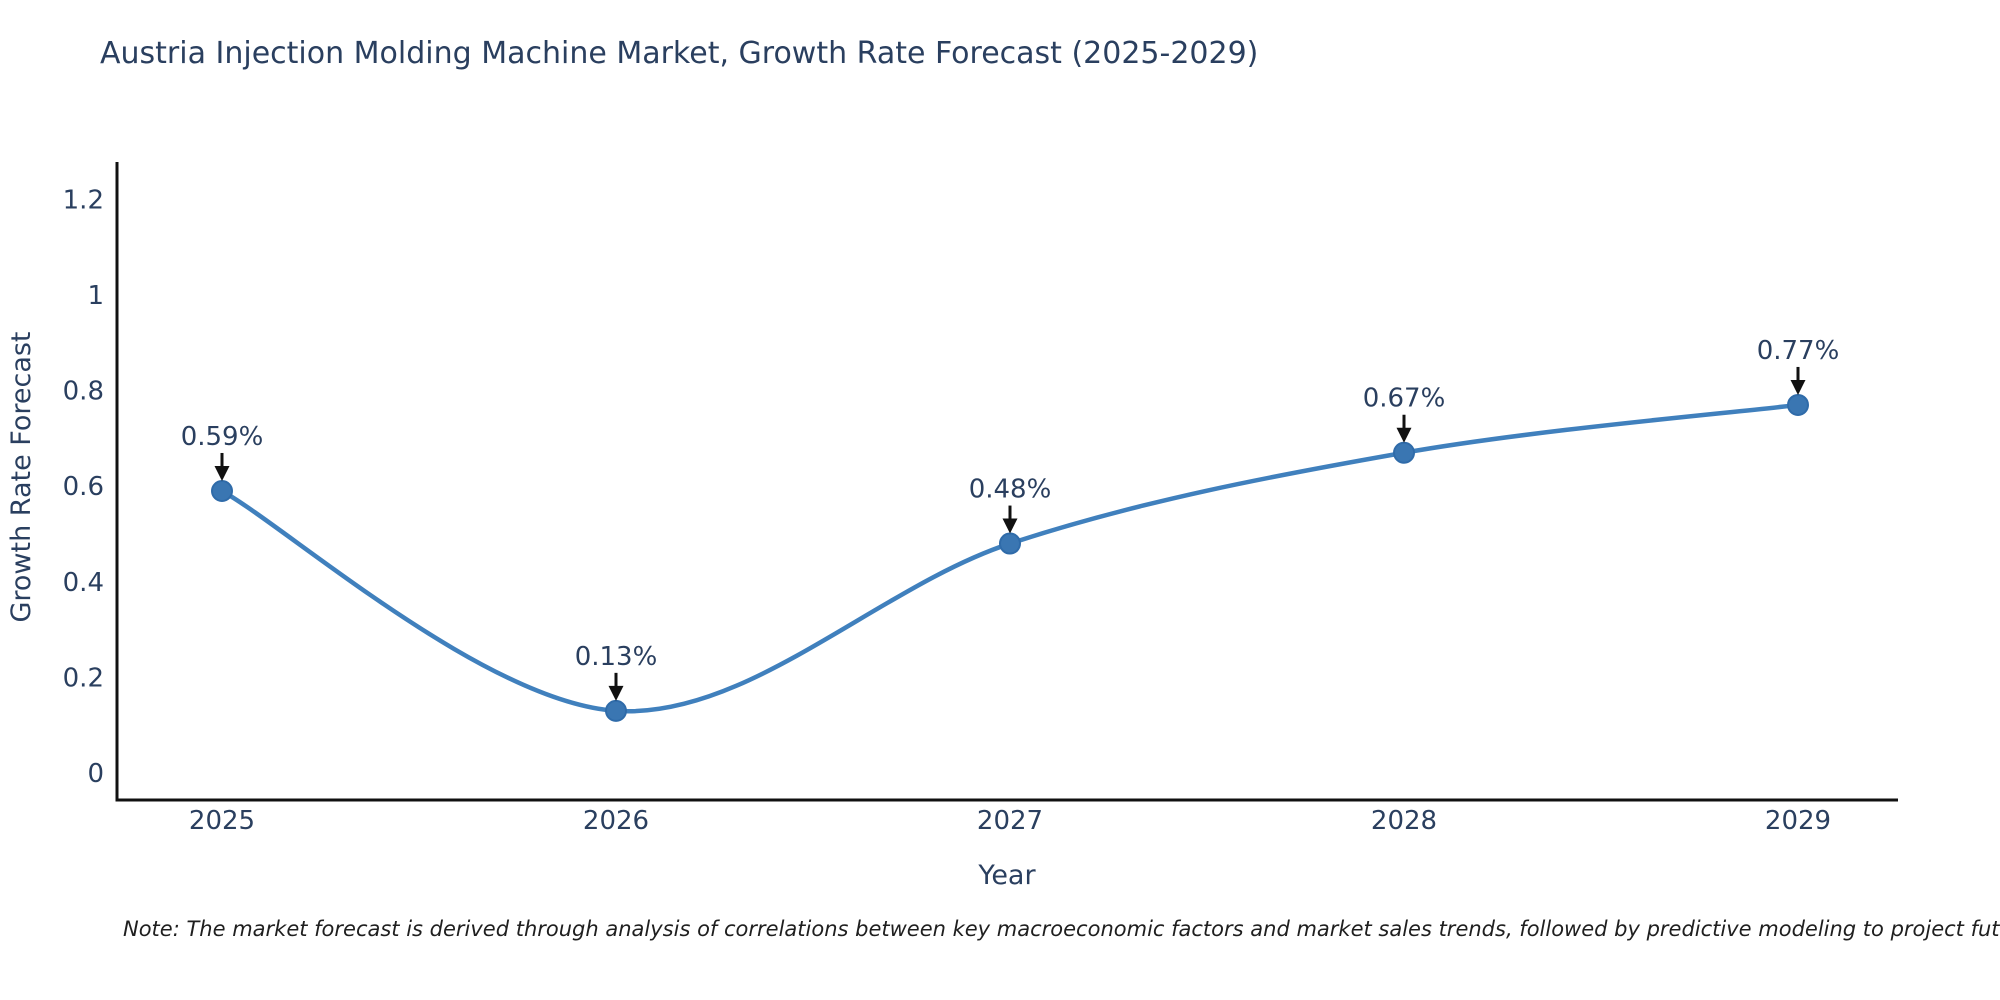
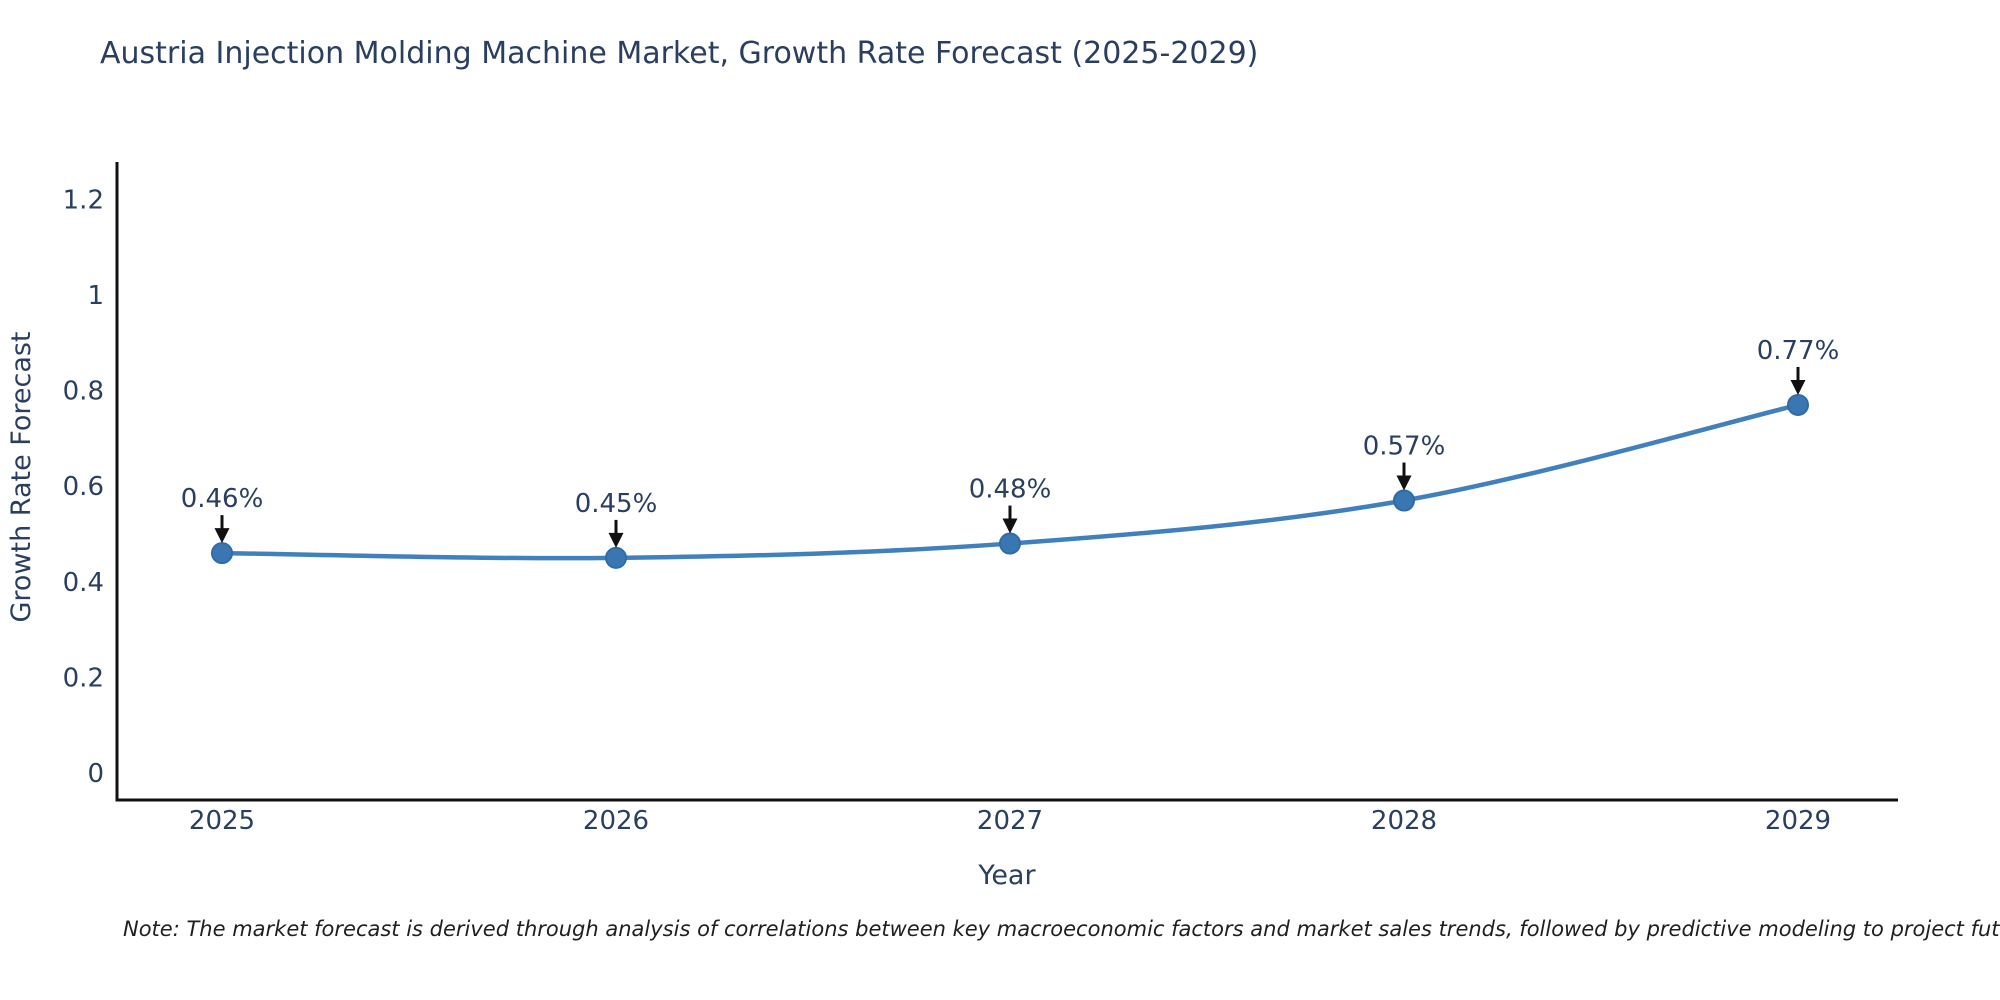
2025: 0.59% -> 0.46%
2026: 0.13% -> 0.45%
2028: 0.67% -> 0.57%
